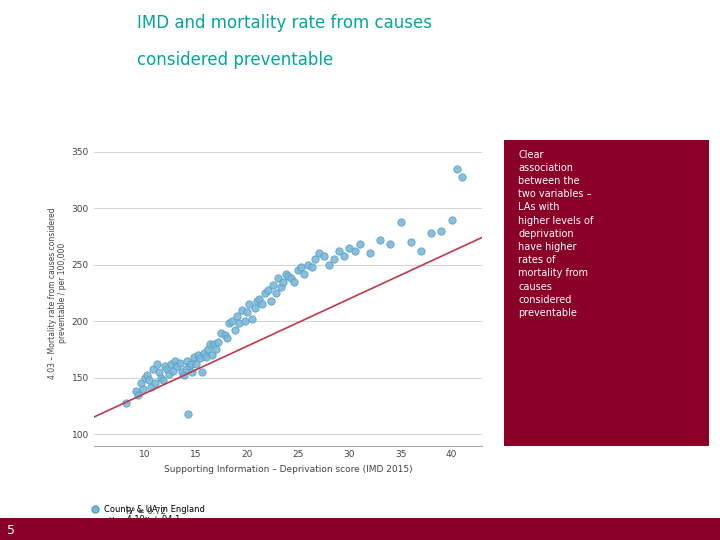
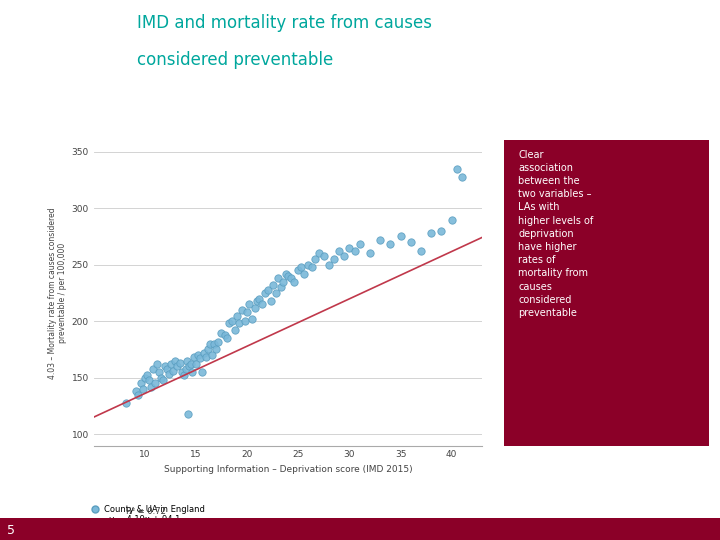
35: 288 -> 275
